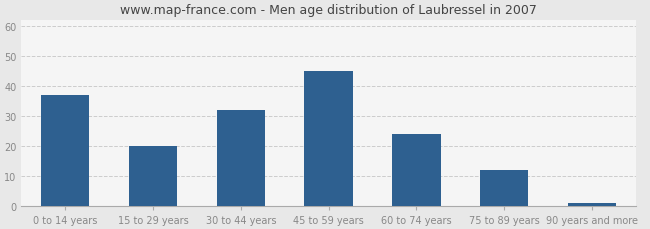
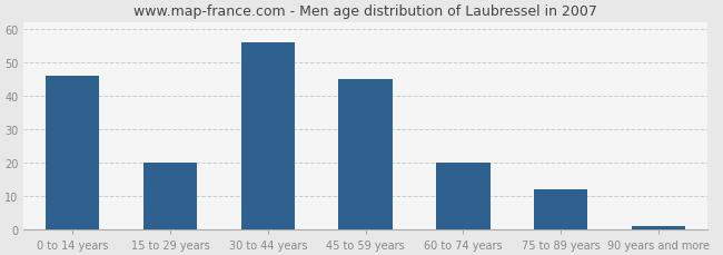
0 to 14 years: 37 -> 46
30 to 44 years: 32 -> 56
60 to 74 years: 24 -> 20
